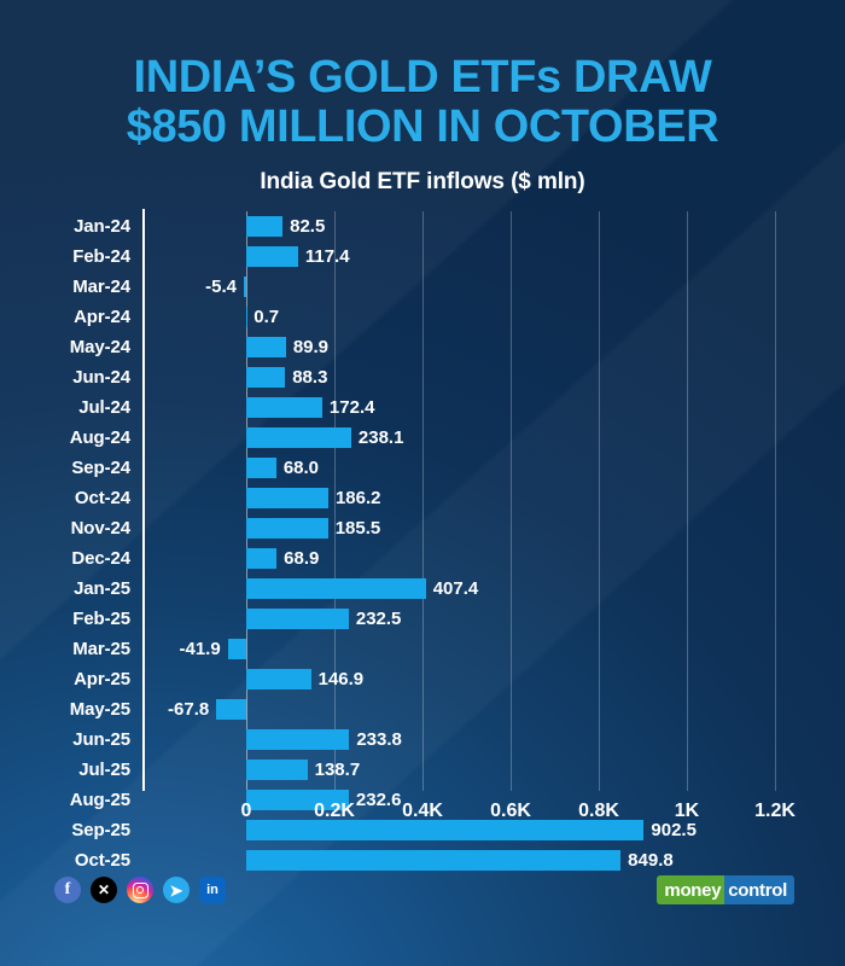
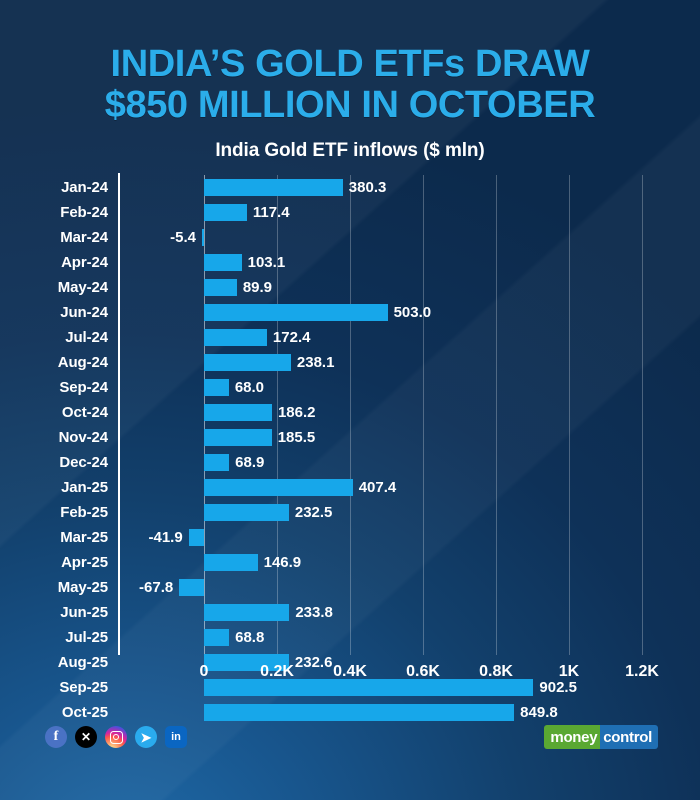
Jan-24: 82.5 -> 380.3
Apr-24: 0.7 -> 103.1
Jun-24: 88.3 -> 503.0
Jul-25: 138.7 -> 68.8
